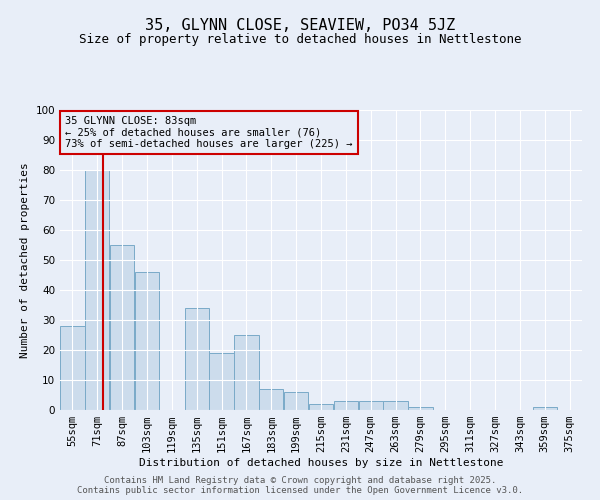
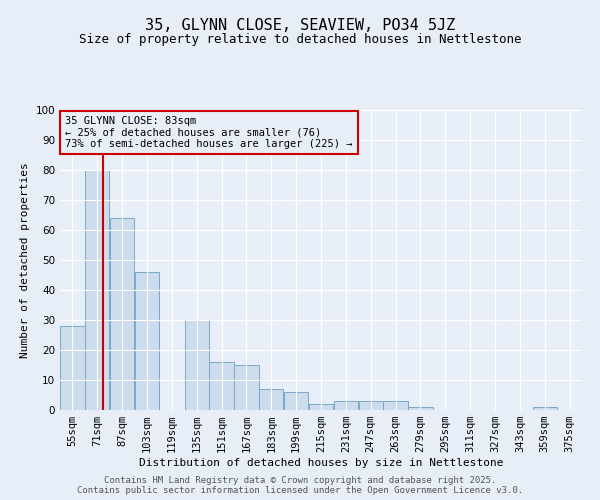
87sqm: 55 -> 64
135sqm: 34 -> 30
151sqm: 19 -> 16
167sqm: 25 -> 15
